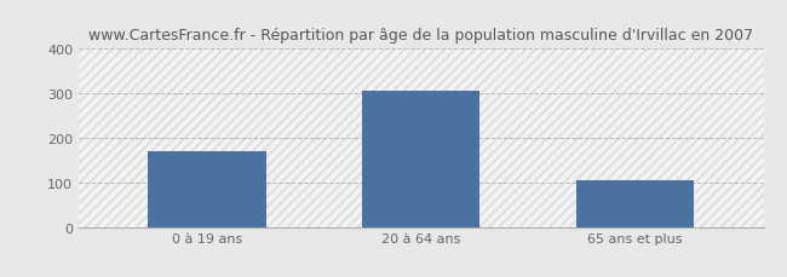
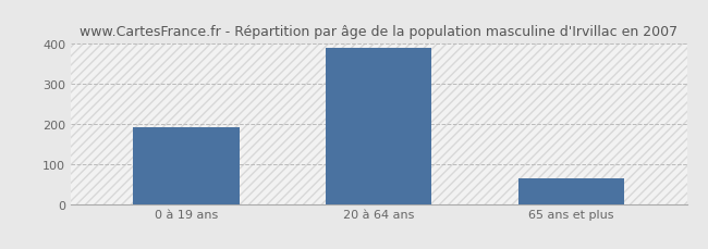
0 à 19 ans: 170 -> 193
20 à 64 ans: 305 -> 389
65 ans et plus: 105 -> 65
